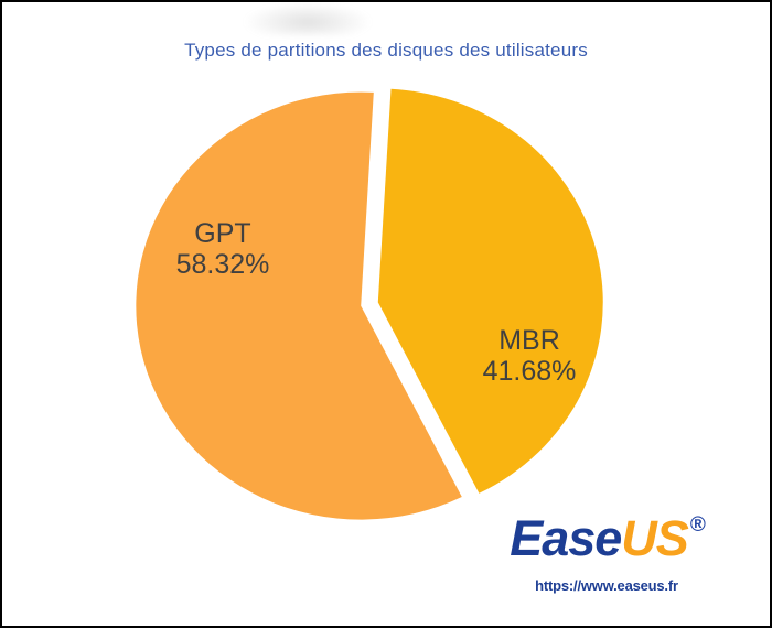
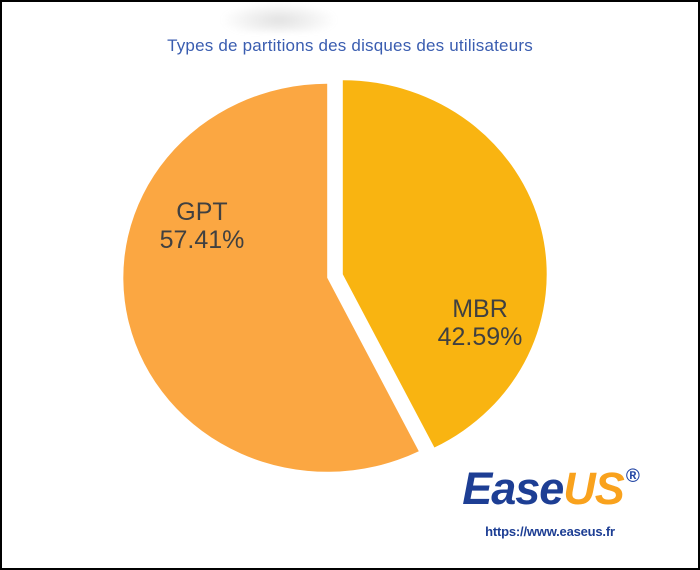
GPT: 58.32% -> 57.41%
MBR: 41.68% -> 42.59%
